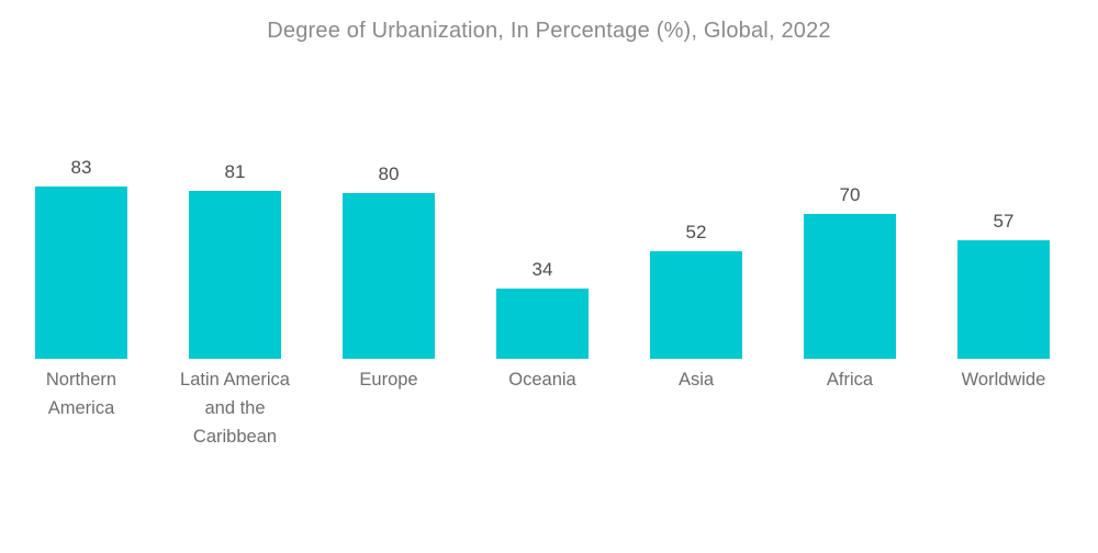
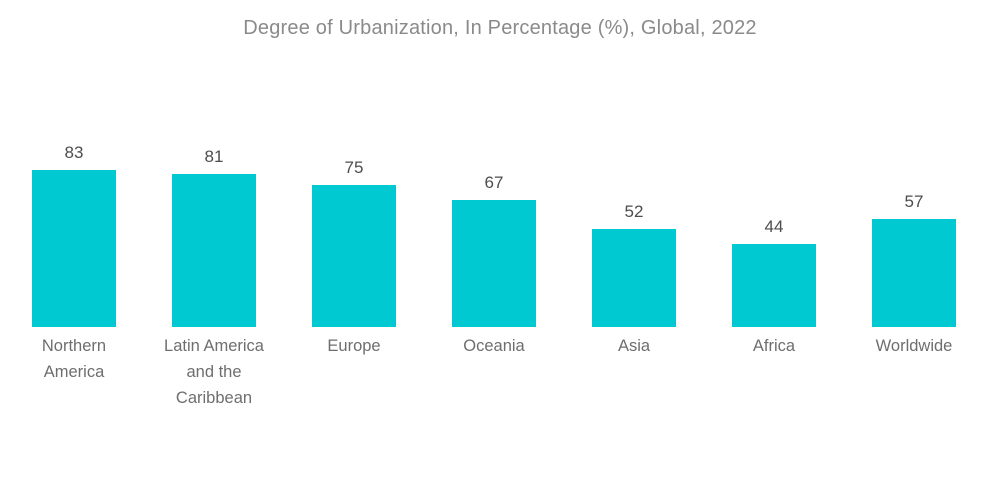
Europe: 80 -> 75
Oceania: 34 -> 67
Africa: 70 -> 44
